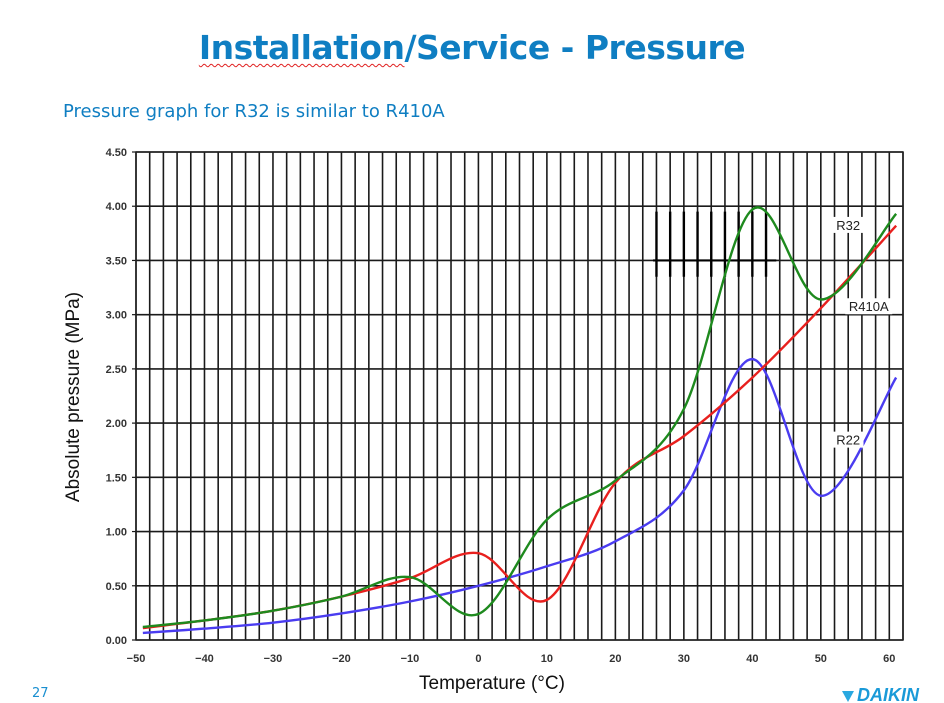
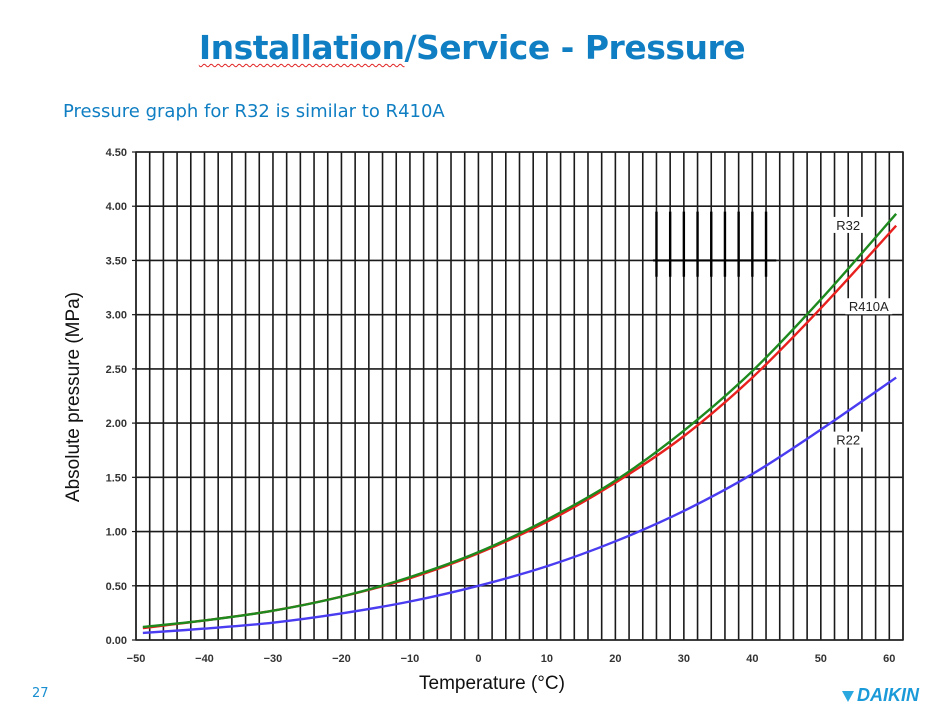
R32/0: 0.24 -> 0.81
R410A/10: 0.37 -> 1.09
R32/30: 2.13 -> 1.93
R22/30: 1.38 -> 1.19
R32/40: 3.97 -> 2.48
R22/40: 2.59 -> 1.53
R22/50: 1.33 -> 1.94
